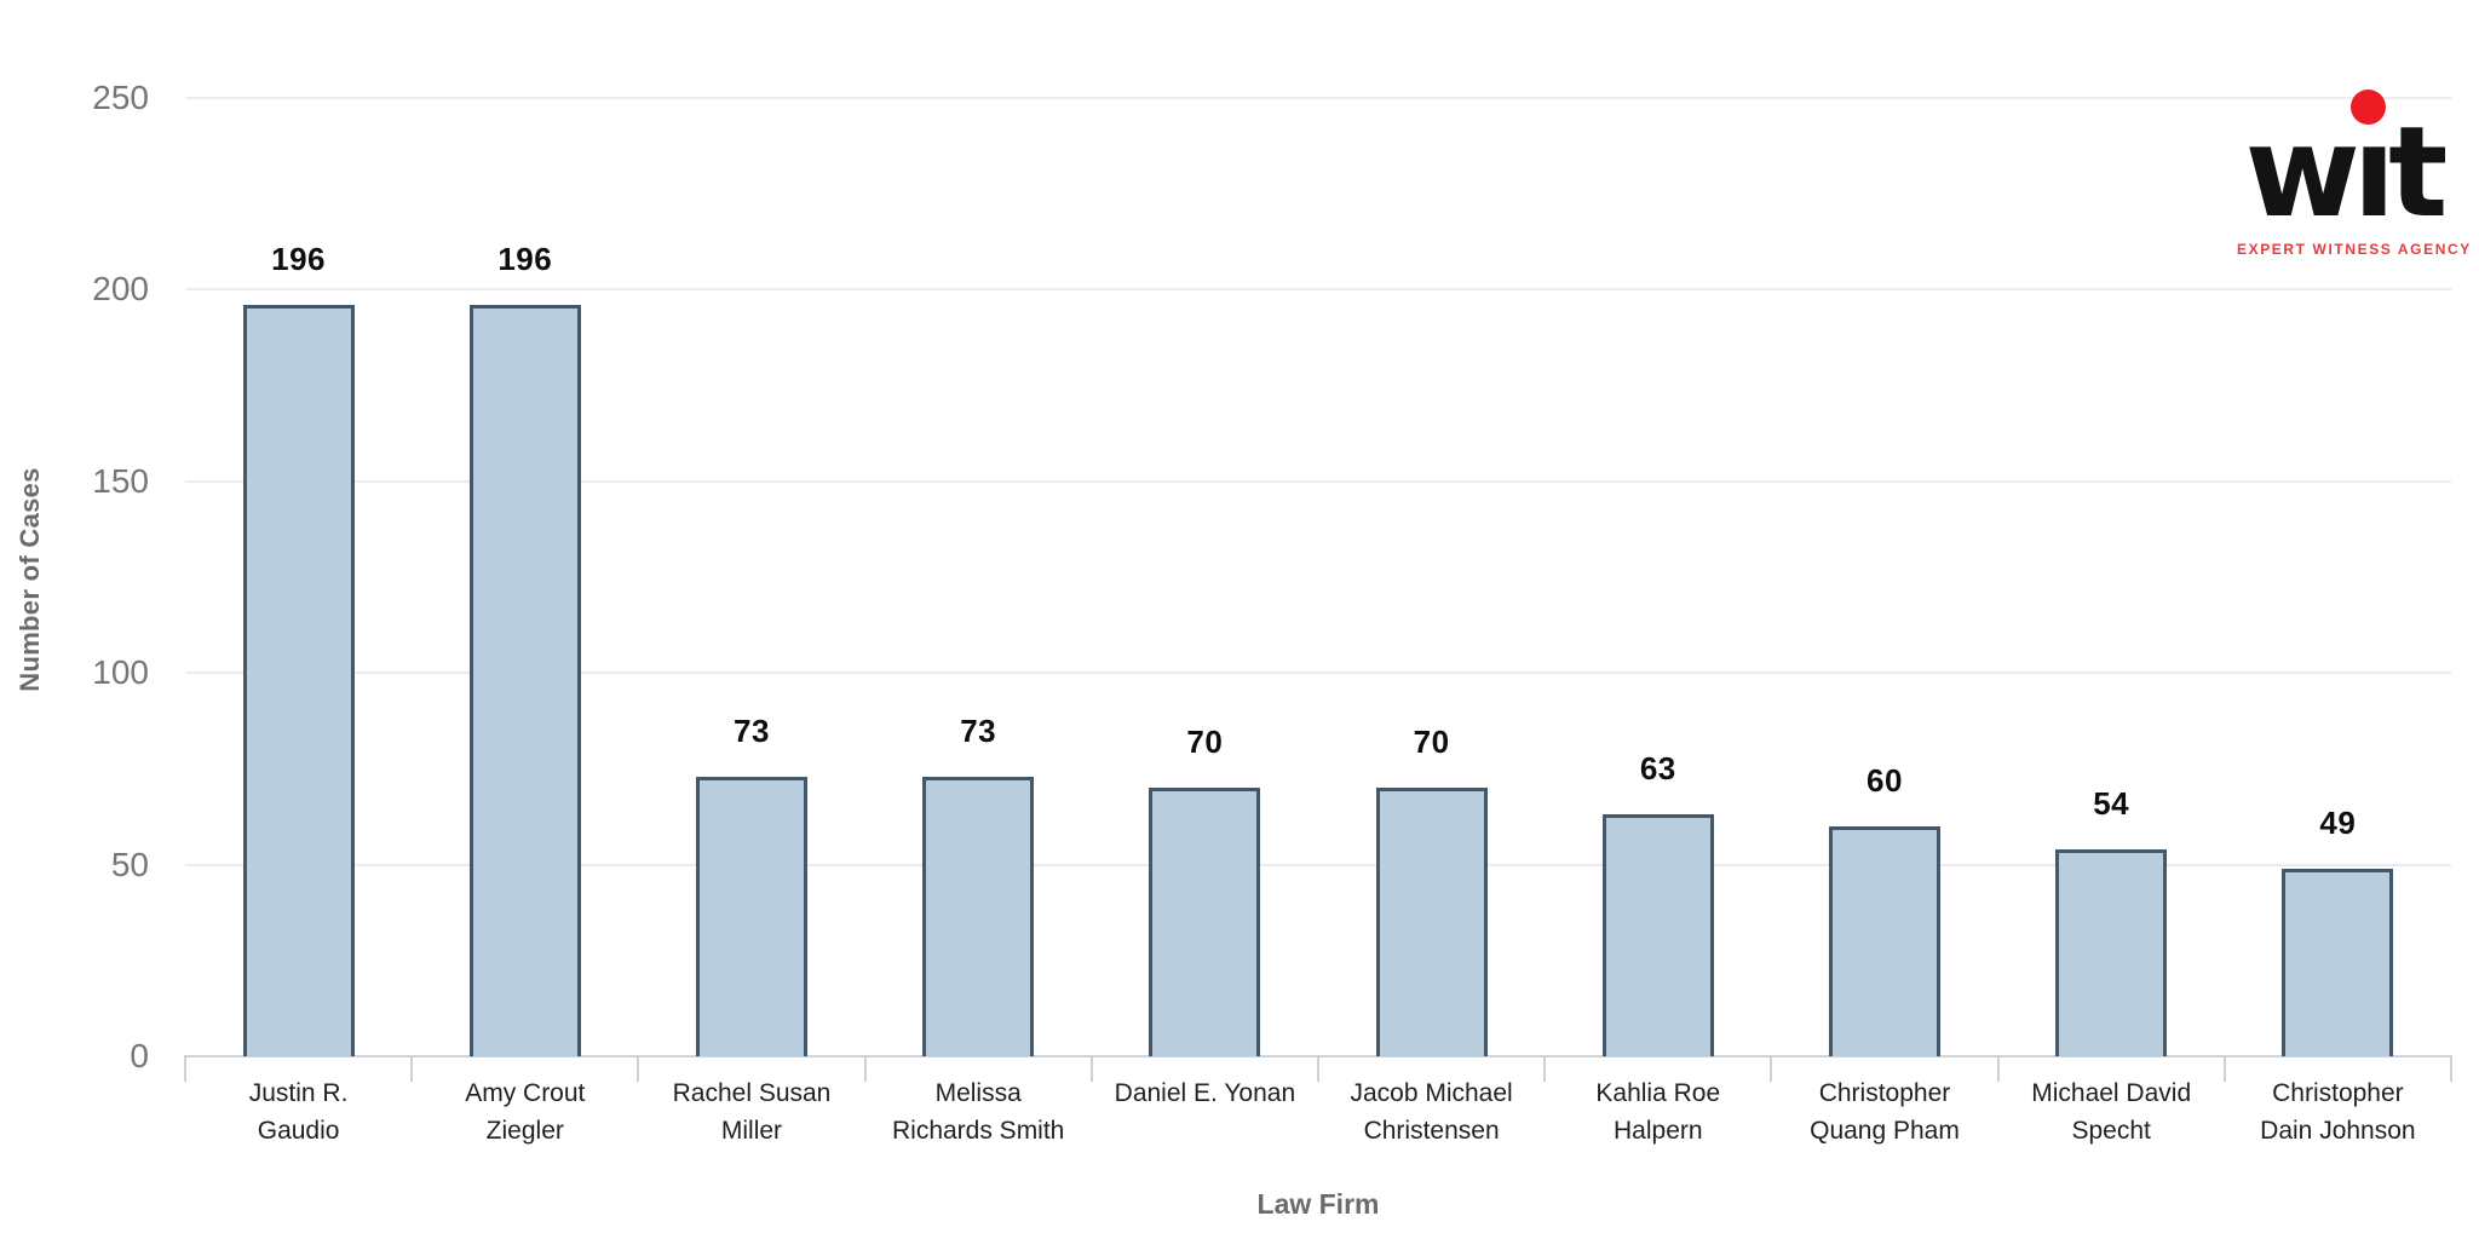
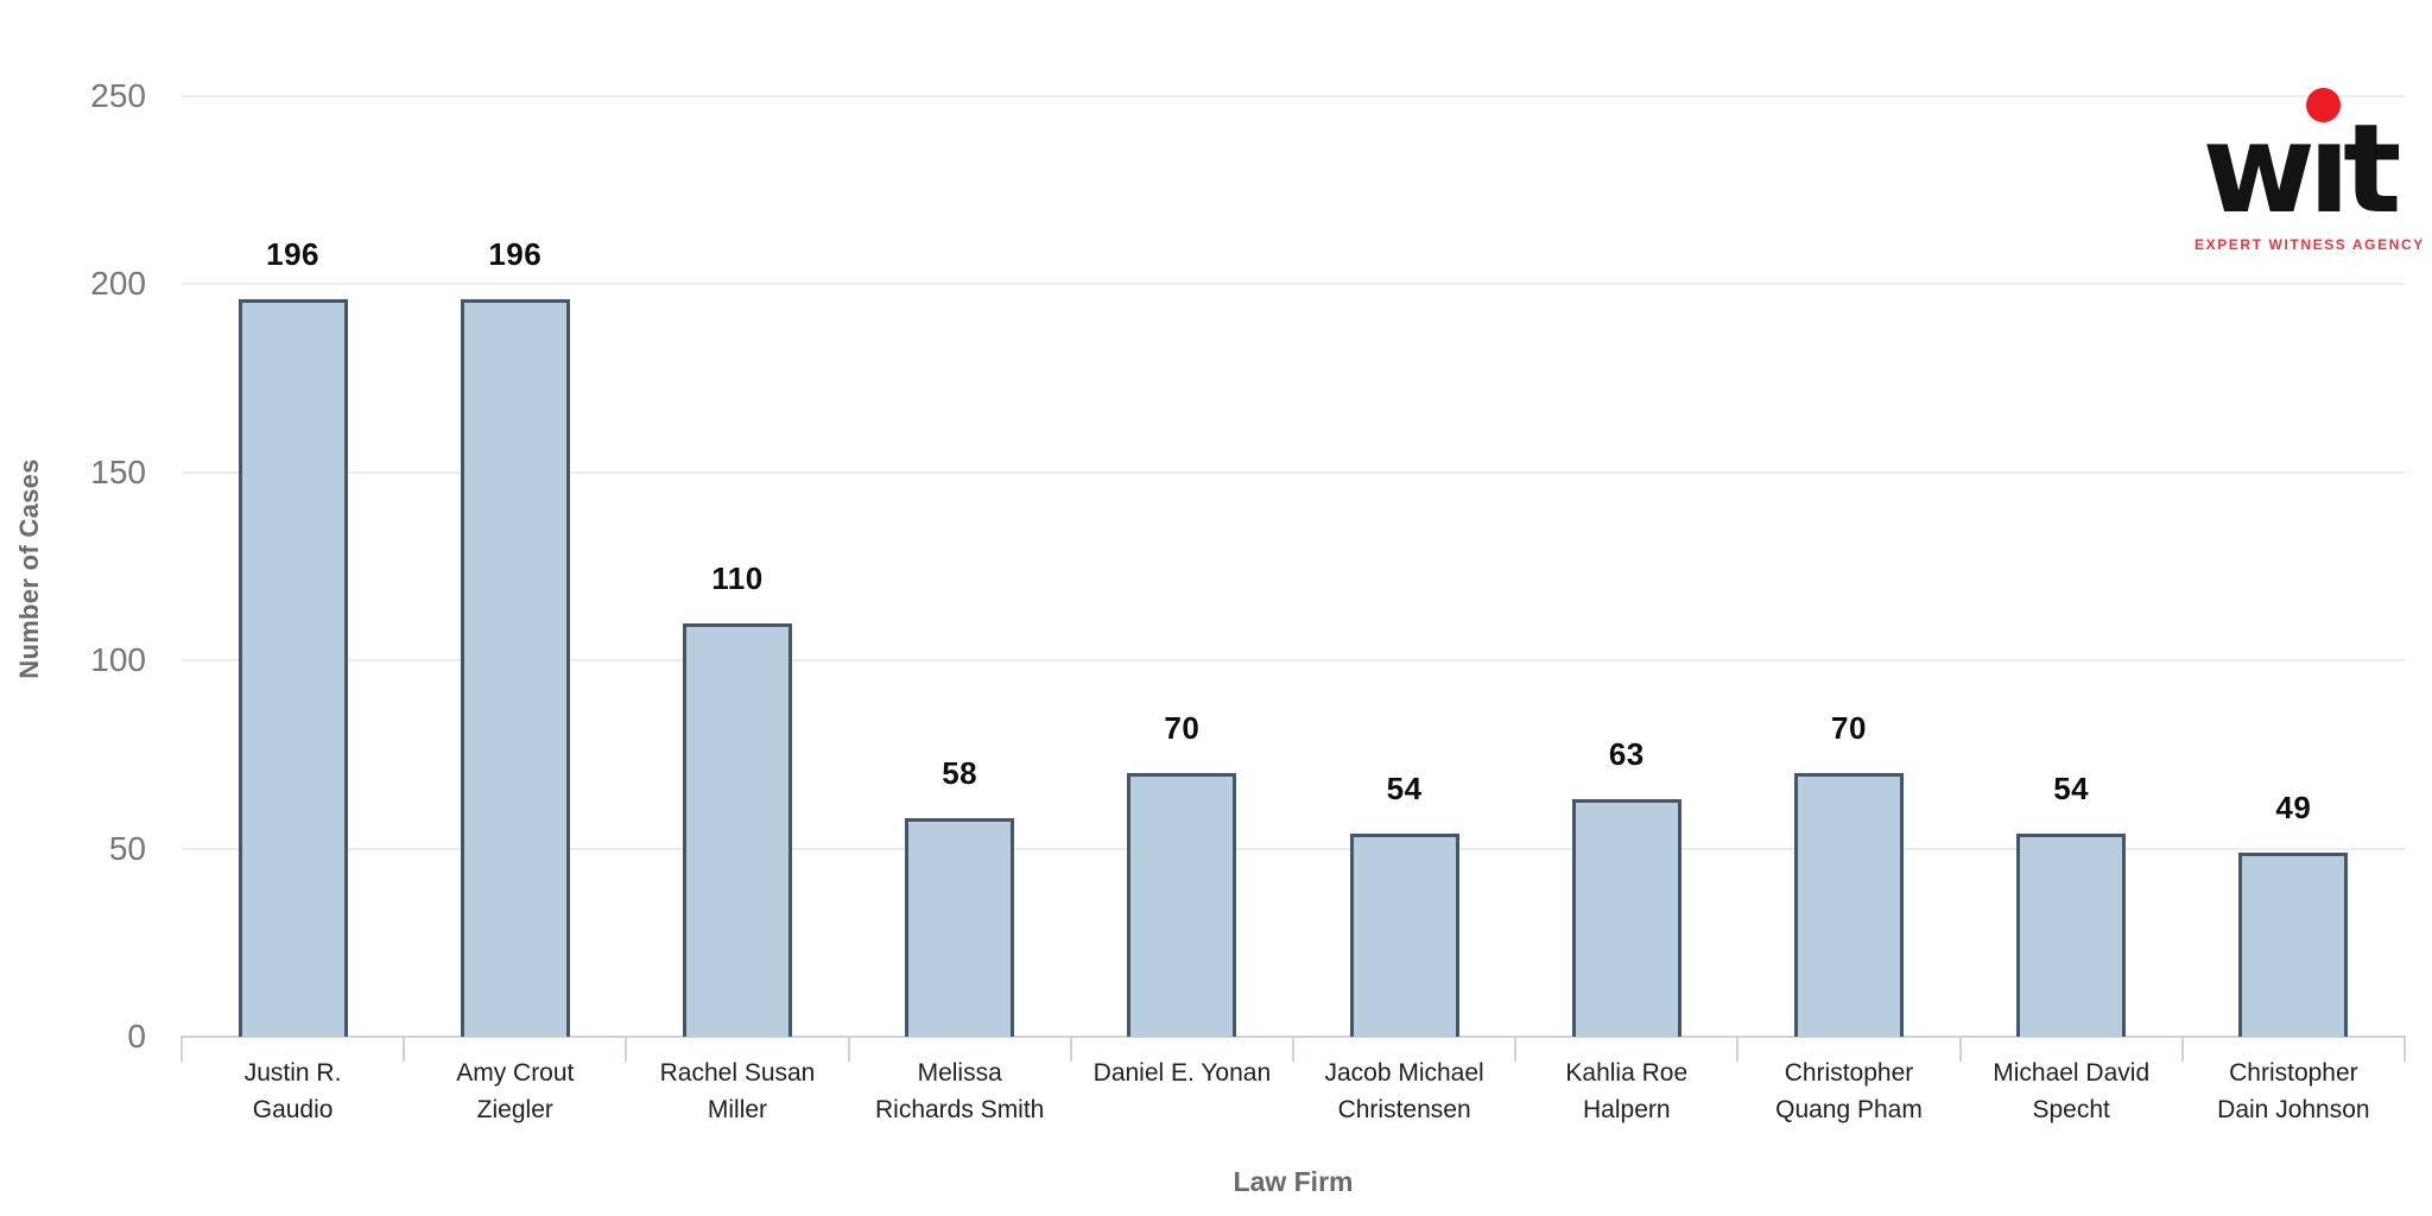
Rachel Susan Miller: 73 -> 110
Melissa Richards Smith: 73 -> 58
Jacob Michael Christensen: 70 -> 54
Christopher Quang Pham: 60 -> 70
